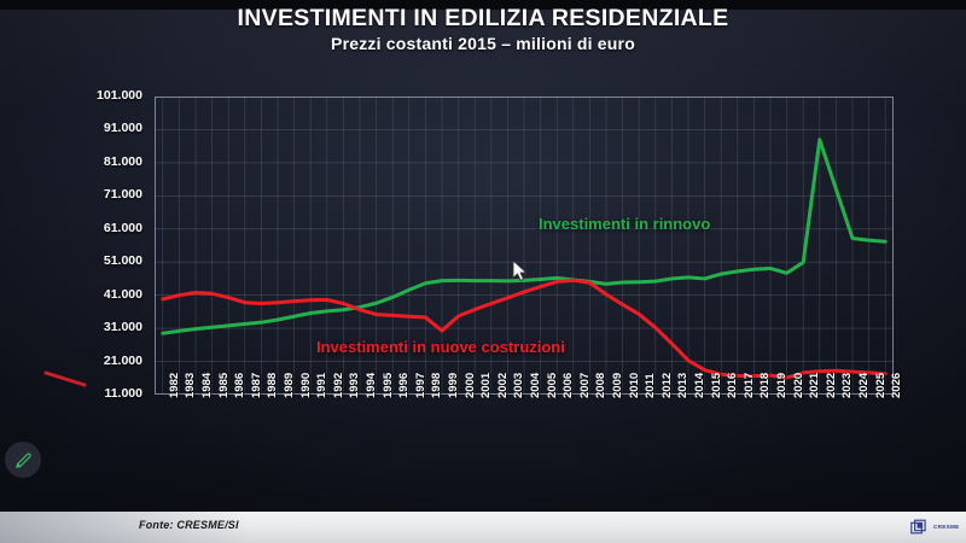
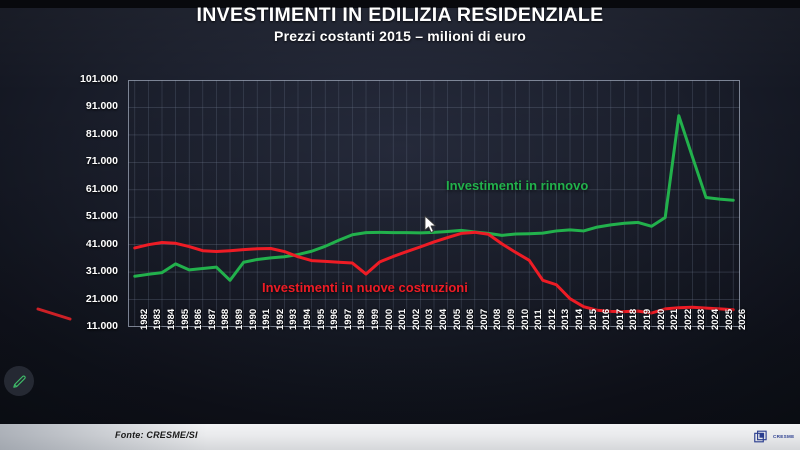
Investimenti in rinnovo/1985: 31000 -> 34000
Investimenti in rinnovo/1989: 34000 -> 28000
Investimenti in nuove costruzioni/2012: 31000 -> 28000
